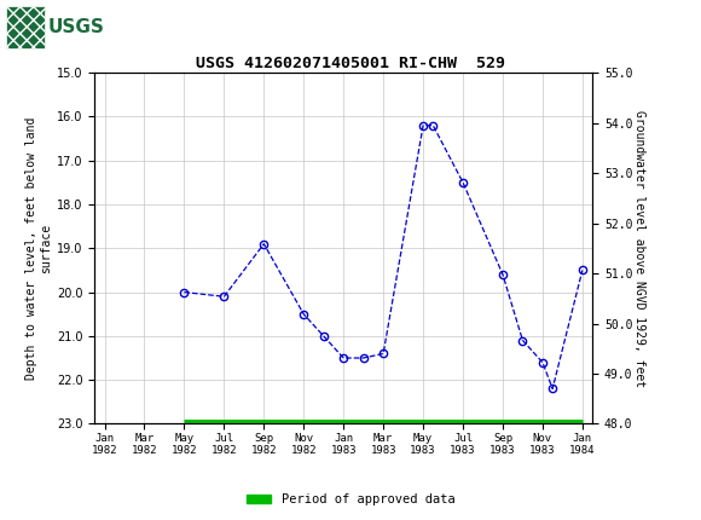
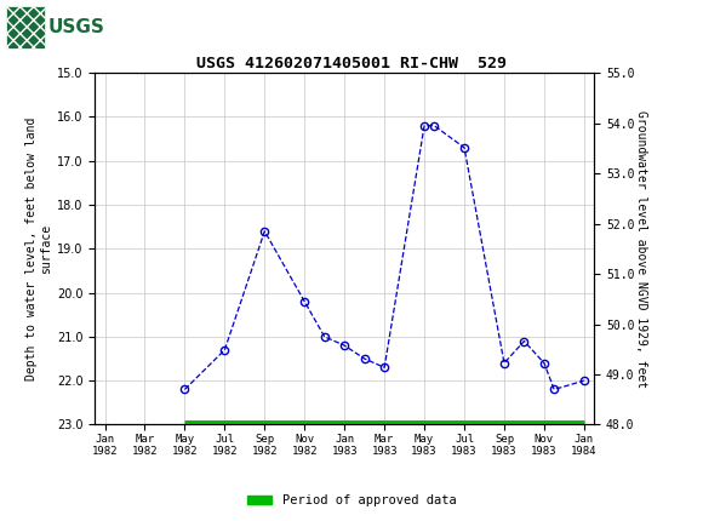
May 1982: 20.0 -> 22.2
Jul 1982: 20.1 -> 21.3
Sep 1982: 18.9 -> 18.6
Nov 1982: 20.5 -> 20.2
Jan 1983: 21.5 -> 21.2
Mar 1983: 21.4 -> 21.7
Jul 1983: 17.5 -> 16.7
Sep 1983: 19.6 -> 21.6
Jan 1984: 19.5 -> 22.0
